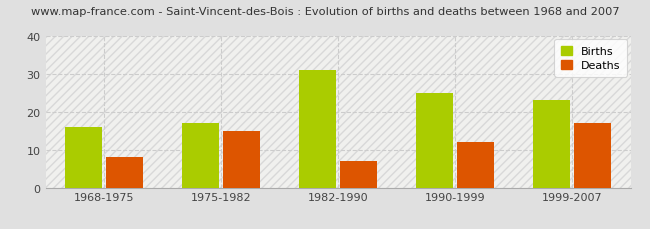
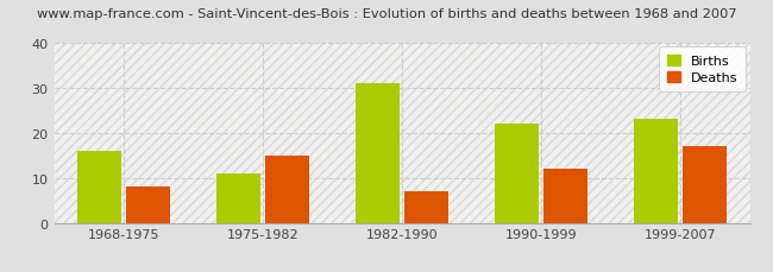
Births/1975-1982: 17 -> 11
Births/1990-1999: 25 -> 22
